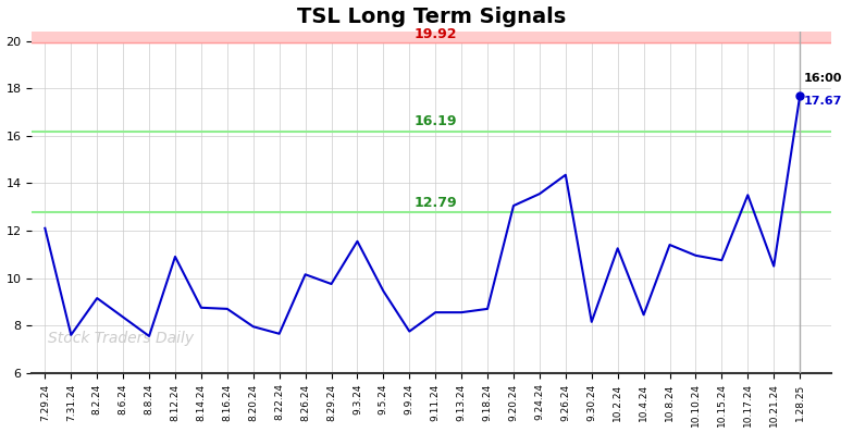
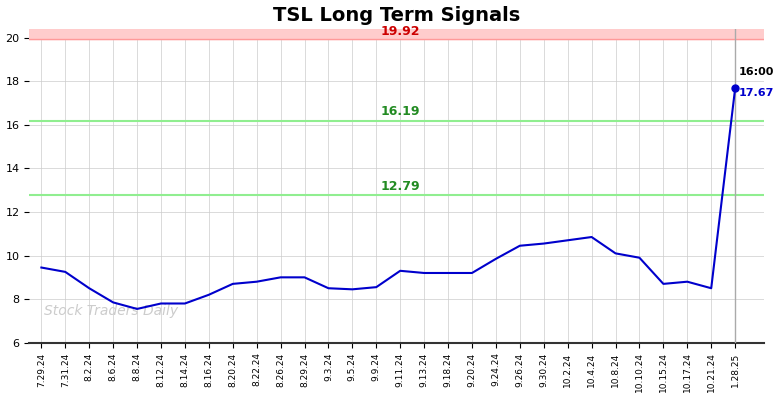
7.29.24: 12.10 -> 9.45
7.31.24: 7.60 -> 9.25
8.2.24: 9.15 -> 8.50
8.6.24: 8.35 -> 7.85
8.12.24: 10.90 -> 7.80
8.14.24: 8.75 -> 7.80
8.16.24: 8.70 -> 8.20
8.20.24: 7.95 -> 8.70
8.22.24: 7.65 -> 8.80
8.26.24: 10.15 -> 9.00
8.29.24: 9.75 -> 9.00
9.3.24: 11.55 -> 8.50
9.5.24: 9.45 -> 8.45
9.9.24: 7.75 -> 8.55
9.11.24: 8.55 -> 9.30
9.13.24: 8.55 -> 9.20
9.18.24: 8.70 -> 9.20
9.20.24: 13.05 -> 9.20
9.24.24: 13.55 -> 9.85
9.26.24: 14.35 -> 10.45
9.30.24: 8.15 -> 10.55
10.2.24: 11.25 -> 10.70
10.4.24: 8.45 -> 10.85
10.8.24: 11.40 -> 10.10
10.10.24: 10.95 -> 9.90
10.15.24: 10.75 -> 8.70
10.17.24: 13.50 -> 8.80
10.21.24: 10.50 -> 8.50
